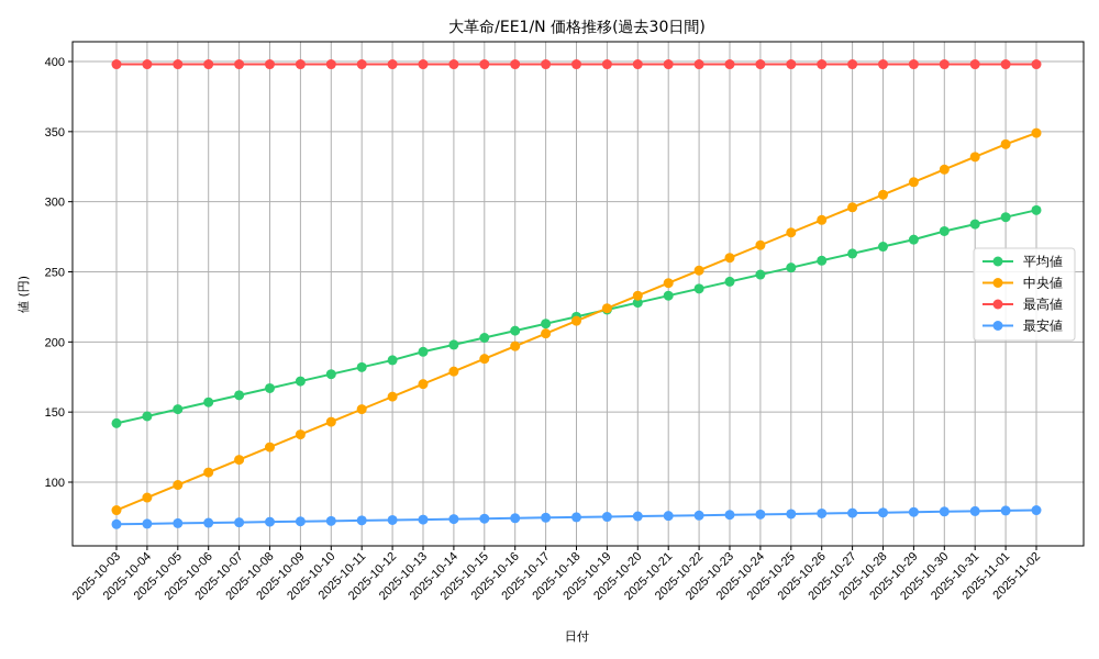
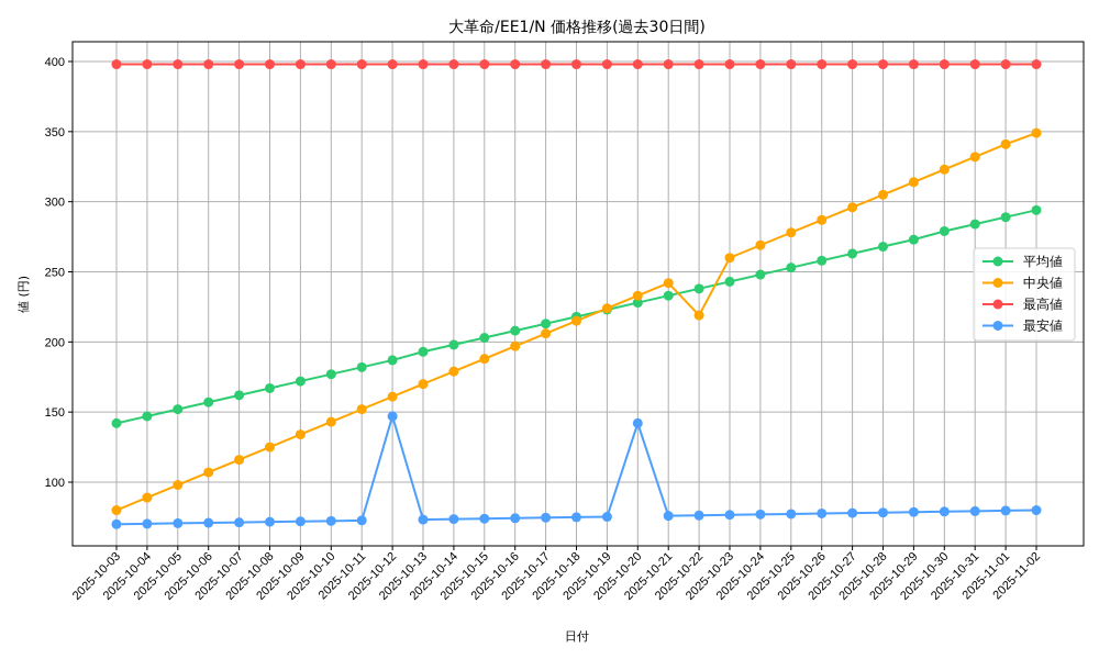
最安値/2025-10-12: 73 -> 147
最安値/2025-10-20: 76 -> 142
中央値/2025-10-22: 251 -> 219
